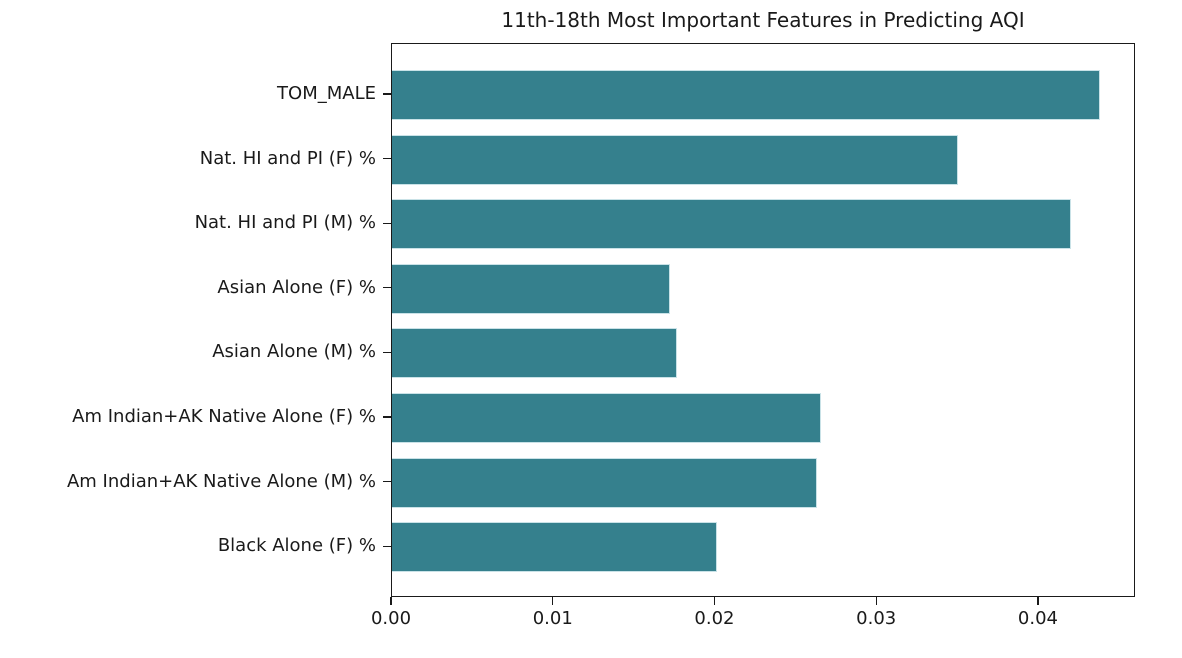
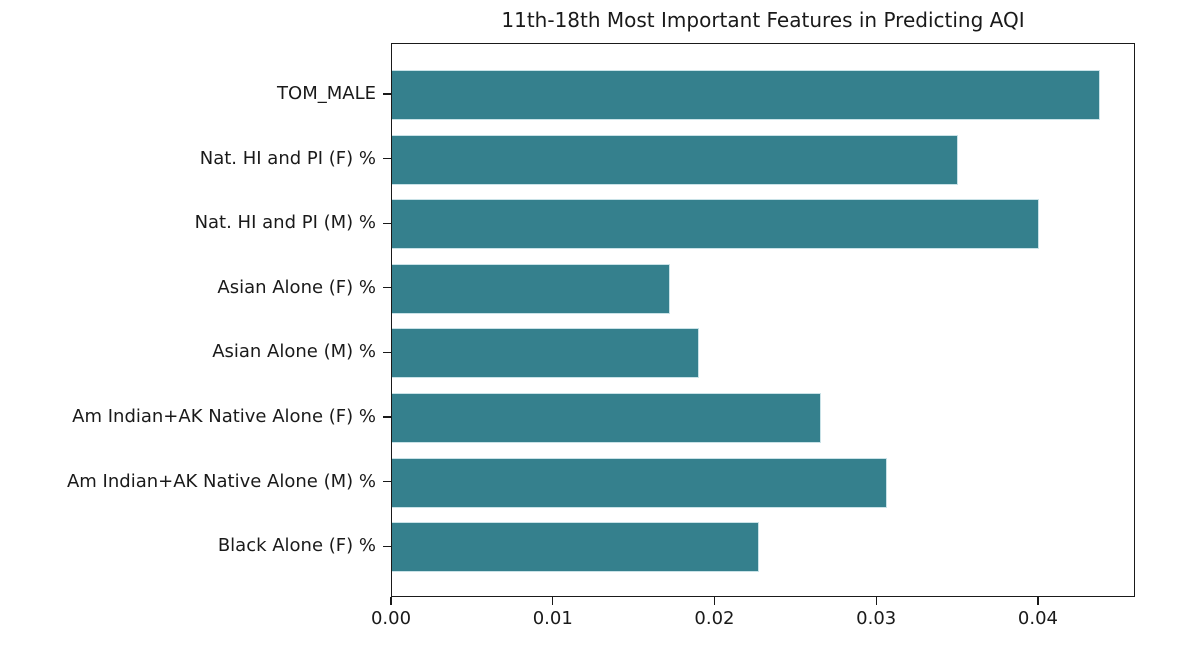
Nat. HI and PI (M) %: 0.0420 -> 0.0400
Asian Alone (M) %: 0.0176 -> 0.0190
Am Indian+AK Native Alone (M) %: 0.0263 -> 0.0306
Black Alone (F) %: 0.0201 -> 0.0227
